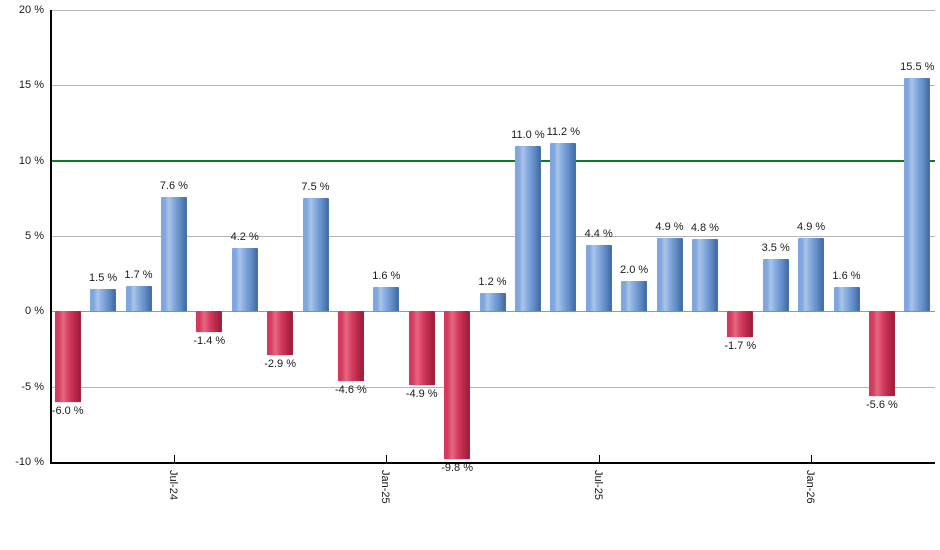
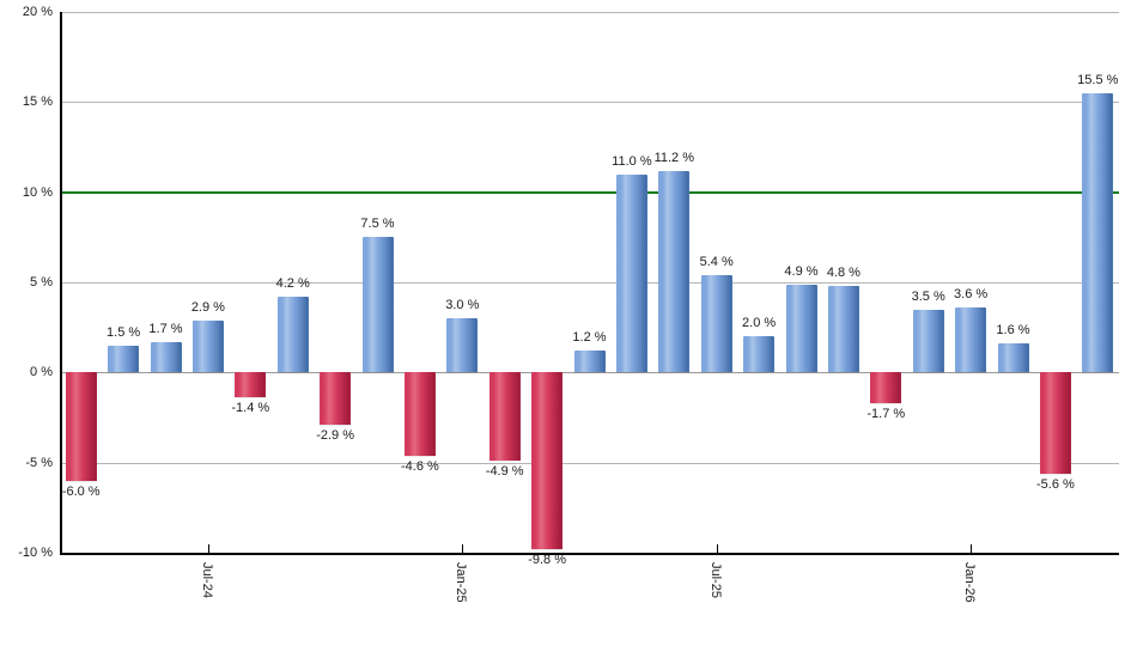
Jul-24: 7.6 -> 2.9
Jan-25: 1.6 -> 3.0
Jul-25: 4.4 -> 5.4
Jan-26: 4.9 -> 3.6
